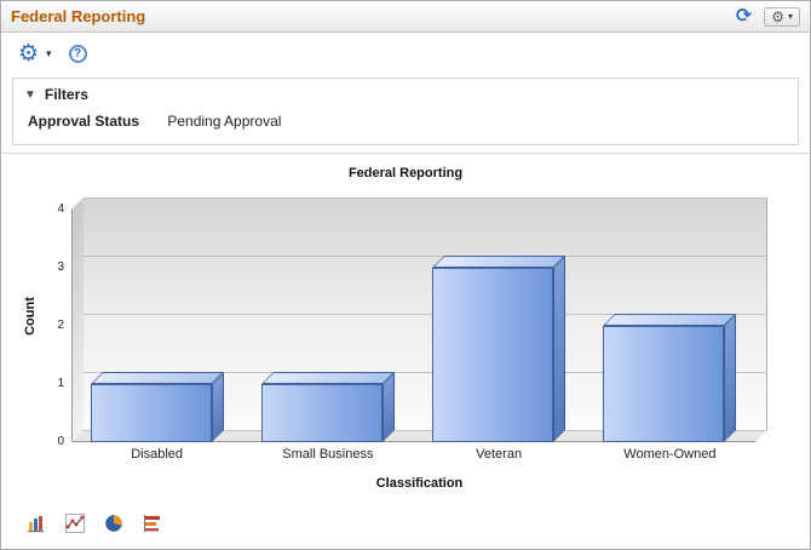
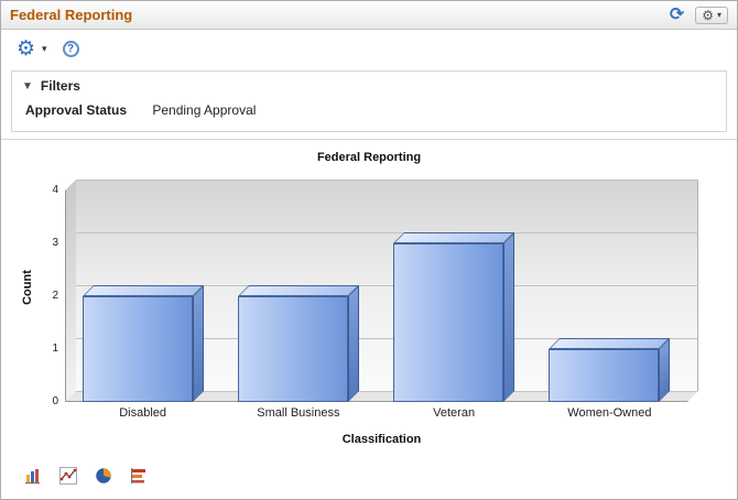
Disabled: 1 -> 2
Small Business: 1 -> 2
Women-Owned: 2 -> 1
